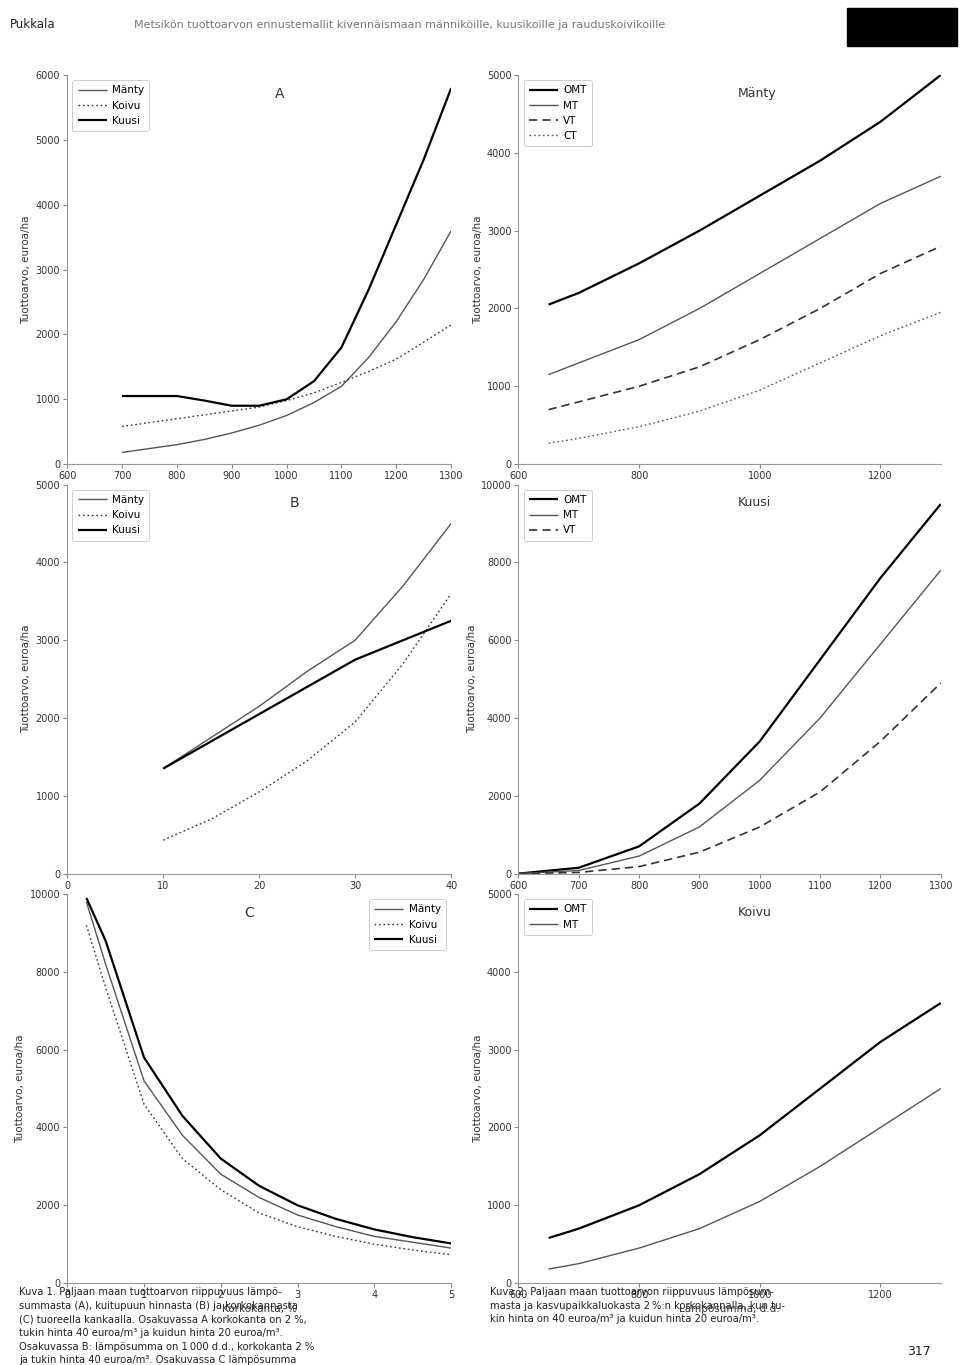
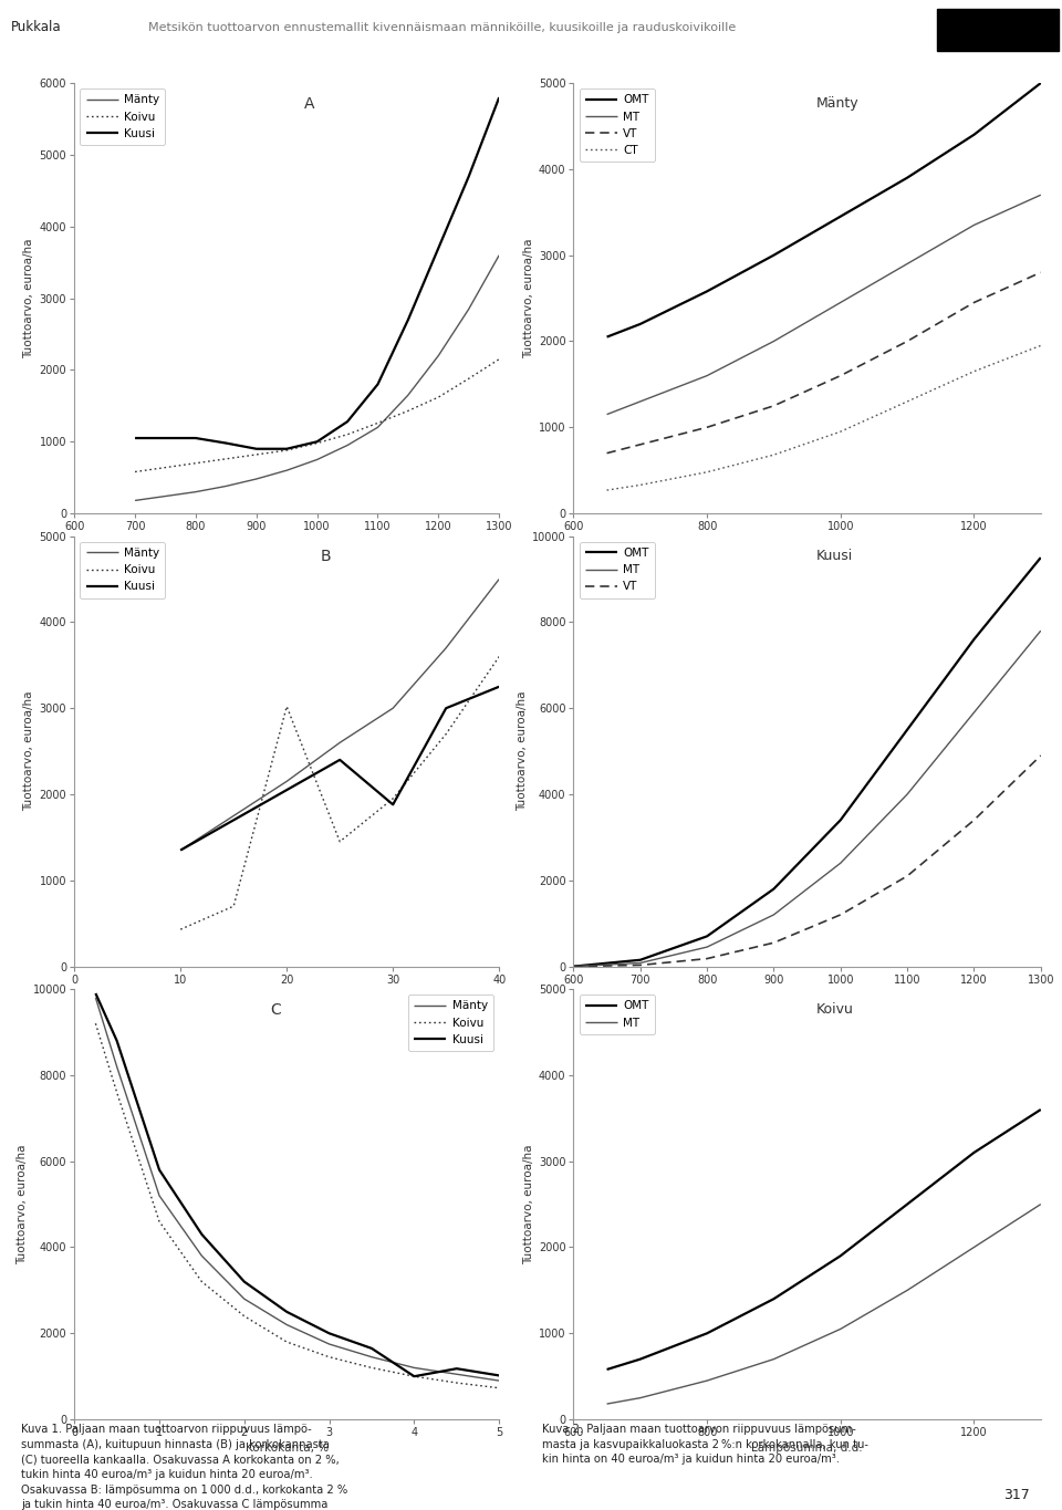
Koivu/20: 1050 -> 3020
Kuusi/30: 2750 -> 1880
Kuusi/4: 1380 -> 1000
